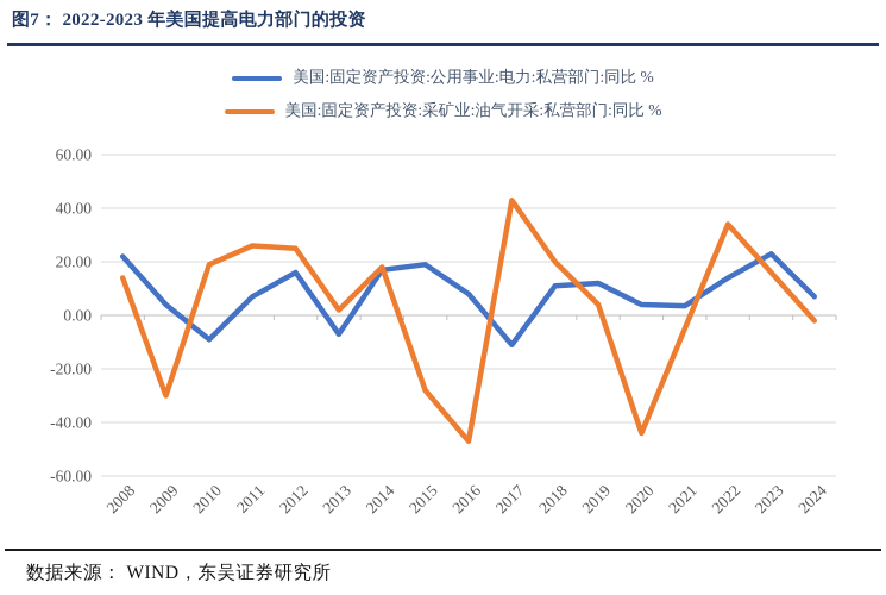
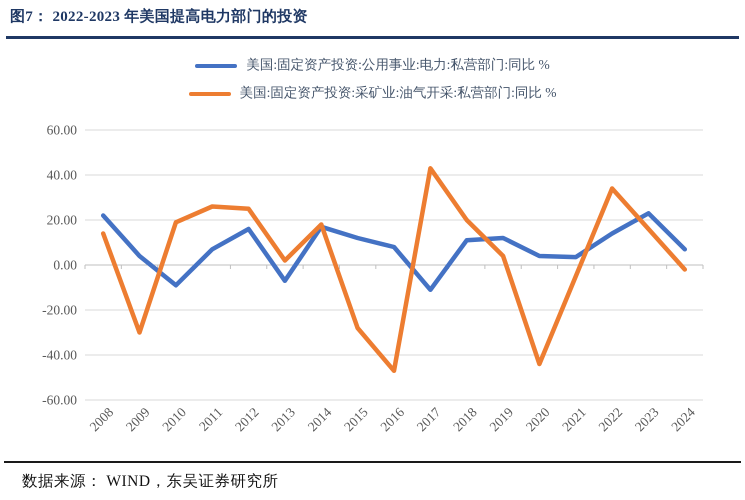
美国:固定资产投资:公用事业:电力:私营部门:同比 %/2015: 19 -> 12
